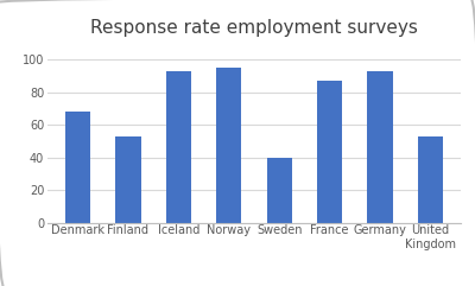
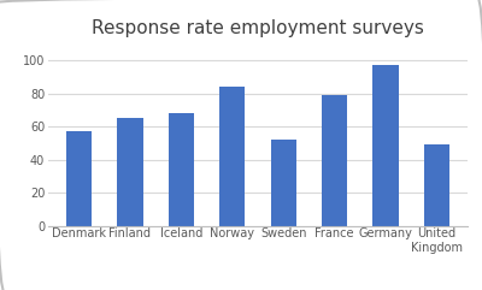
Denmark: 68 -> 57
Finland: 53 -> 65
Iceland: 93 -> 68
Norway: 95 -> 84
Sweden: 40 -> 52
France: 87 -> 79
Germany: 93 -> 97
United Kingdom: 53 -> 49
